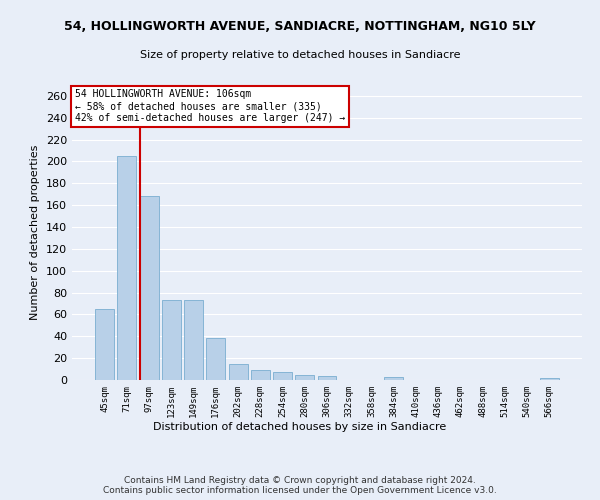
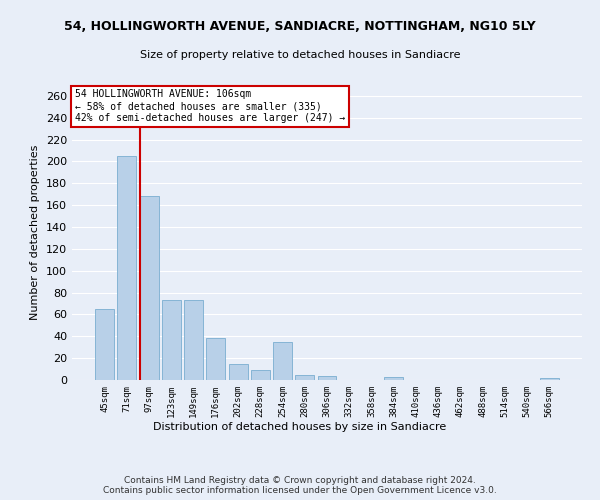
254sqm: 7 -> 35
